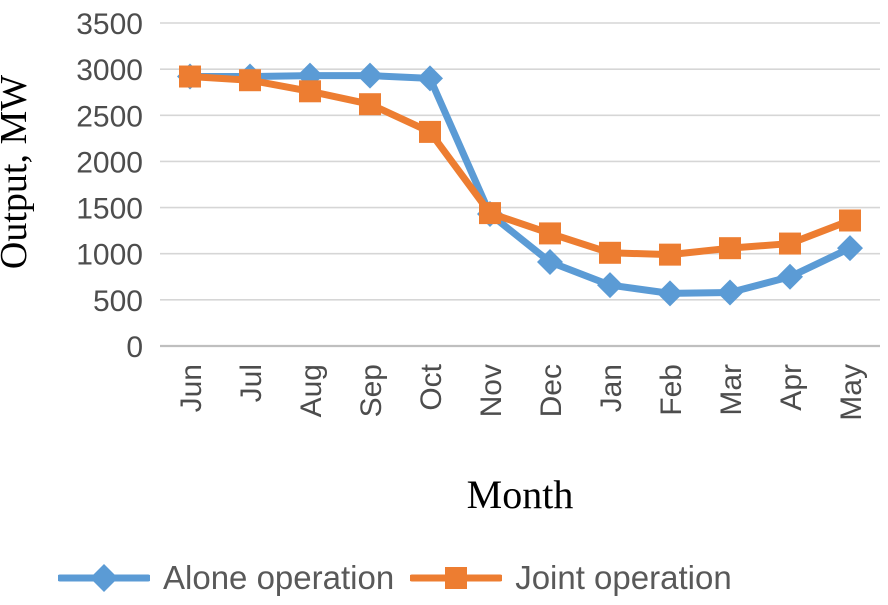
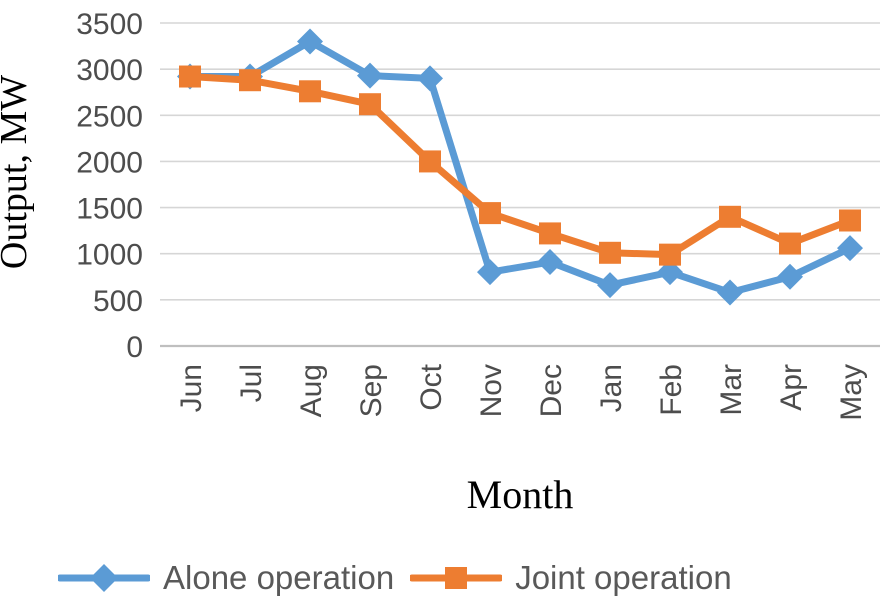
Alone operation/Aug: 2900 -> 3300
Joint operation/Oct: 2300 -> 2000
Alone operation/Nov: 1400 -> 800
Alone operation/Feb: 600 -> 800
Joint operation/Mar: 1100 -> 1400
